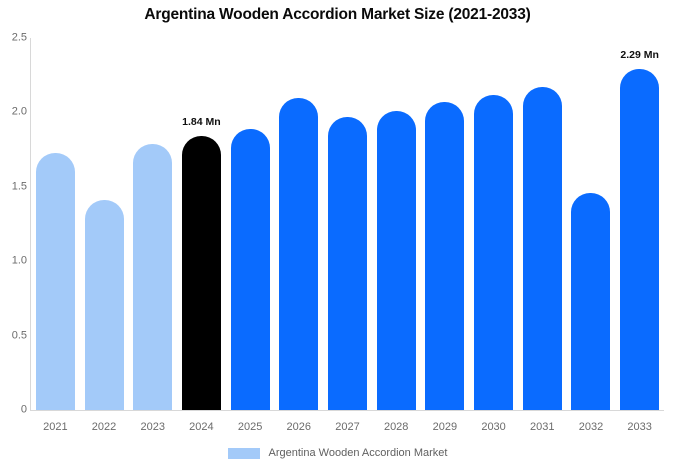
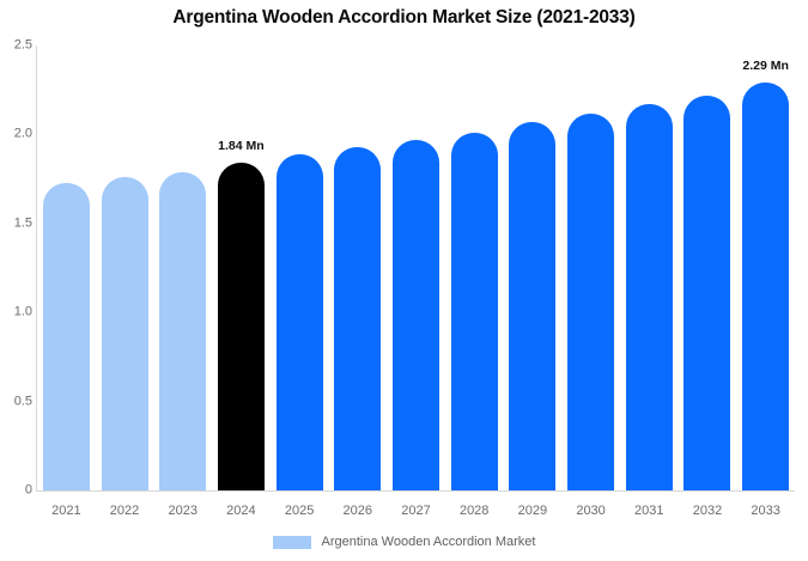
2022: 1.41 -> 1.76
2026: 2.10 -> 1.93
2032: 1.46 -> 2.22
